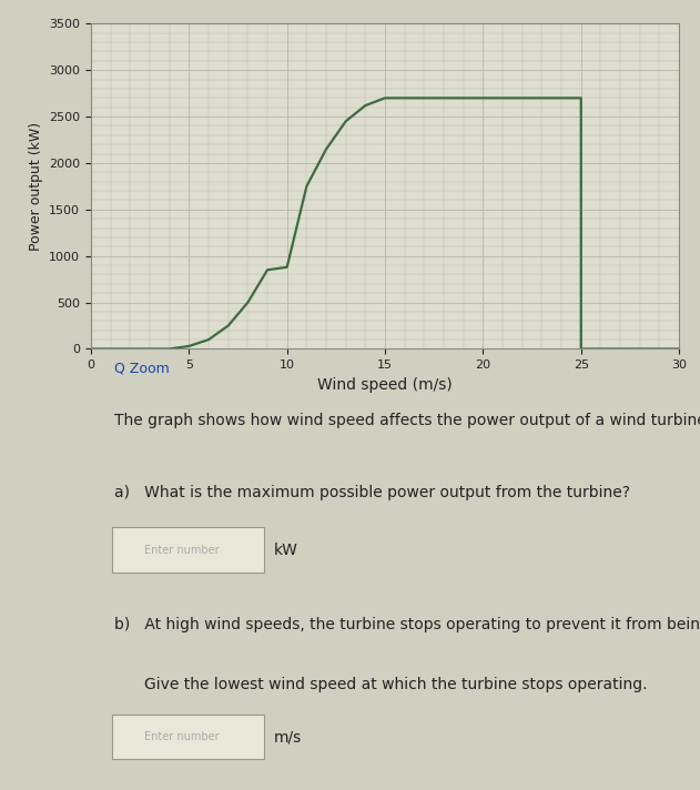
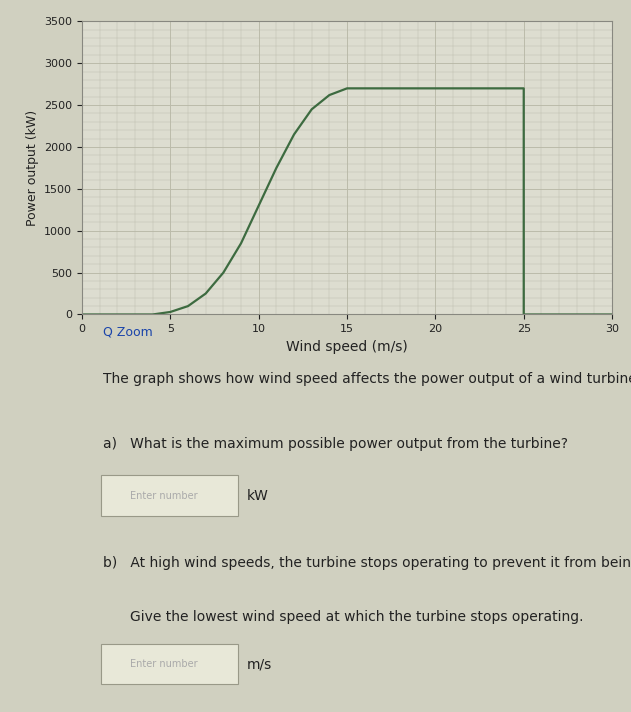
10: 880 -> 1300
